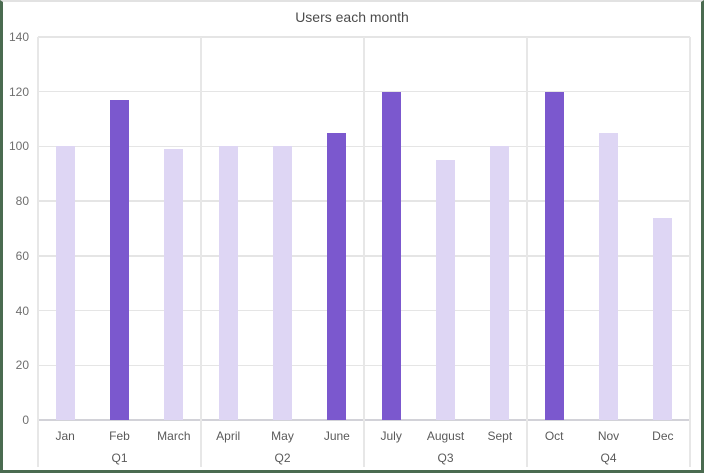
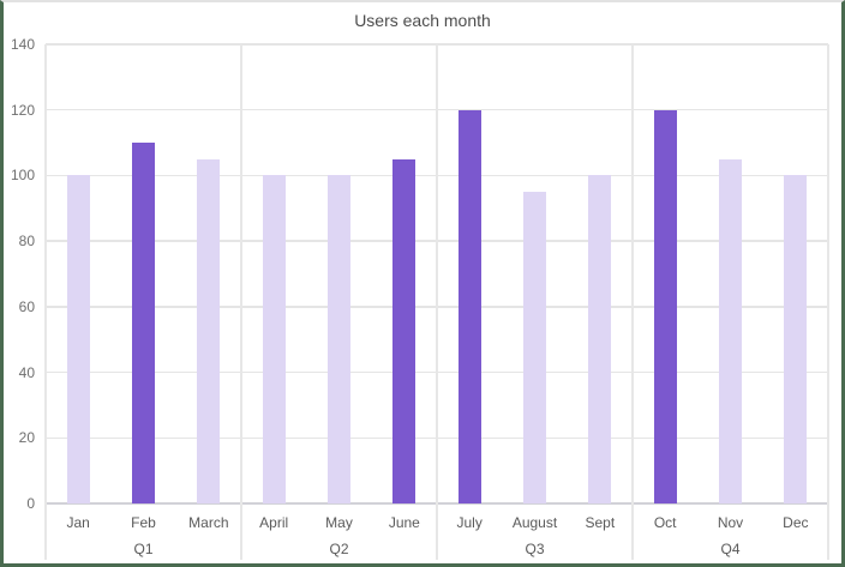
Feb: 117 -> 110
March: 99 -> 105
Dec: 74 -> 100
